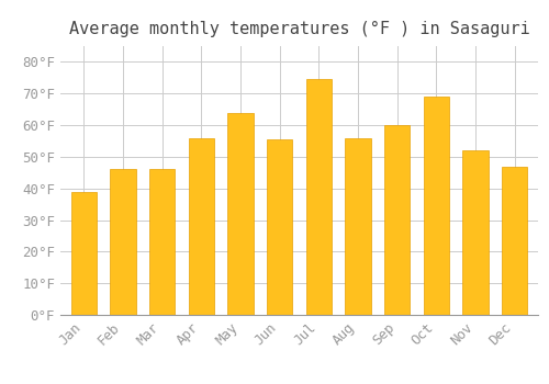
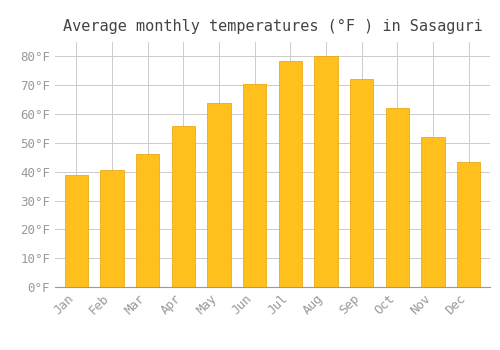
Feb: 46.0°F -> 40.5°F
Jun: 55.5°F -> 70.5°F
Jul: 74.5°F -> 78.5°F
Aug: 56.0°F -> 80.0°F
Sep: 60.0°F -> 72.0°F
Oct: 69.0°F -> 62.0°F
Dec: 47.0°F -> 43.5°F
